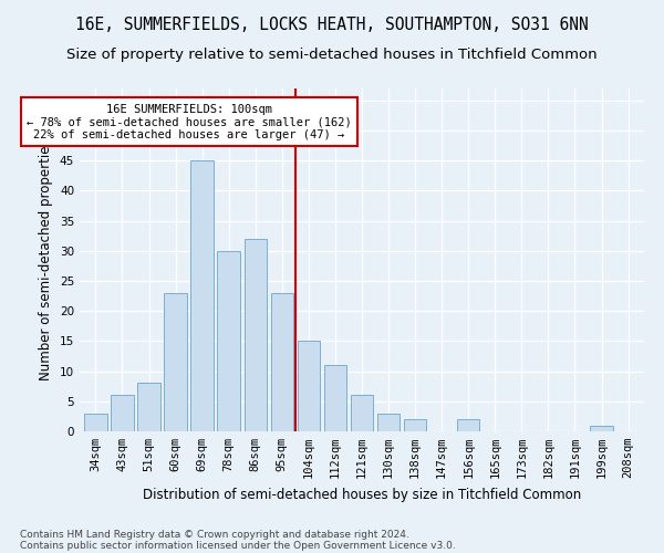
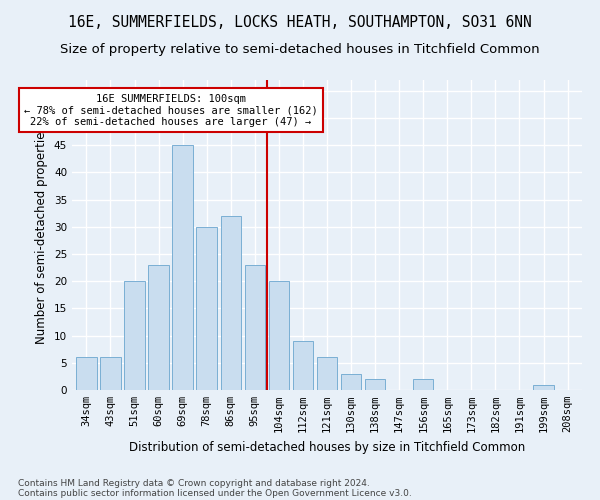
34sqm: 3 -> 6
51sqm: 8 -> 20
104sqm: 15 -> 20
112sqm: 11 -> 9
